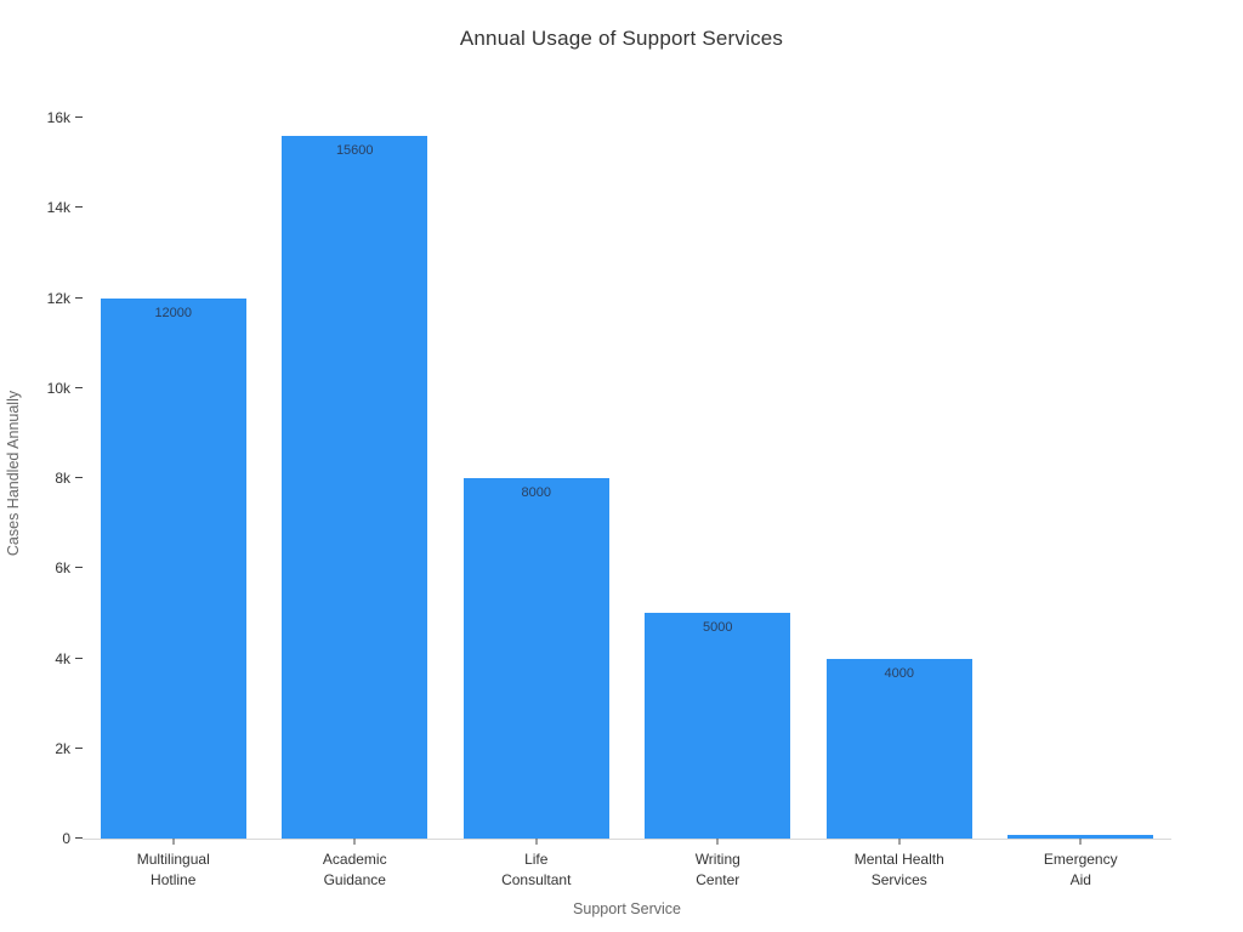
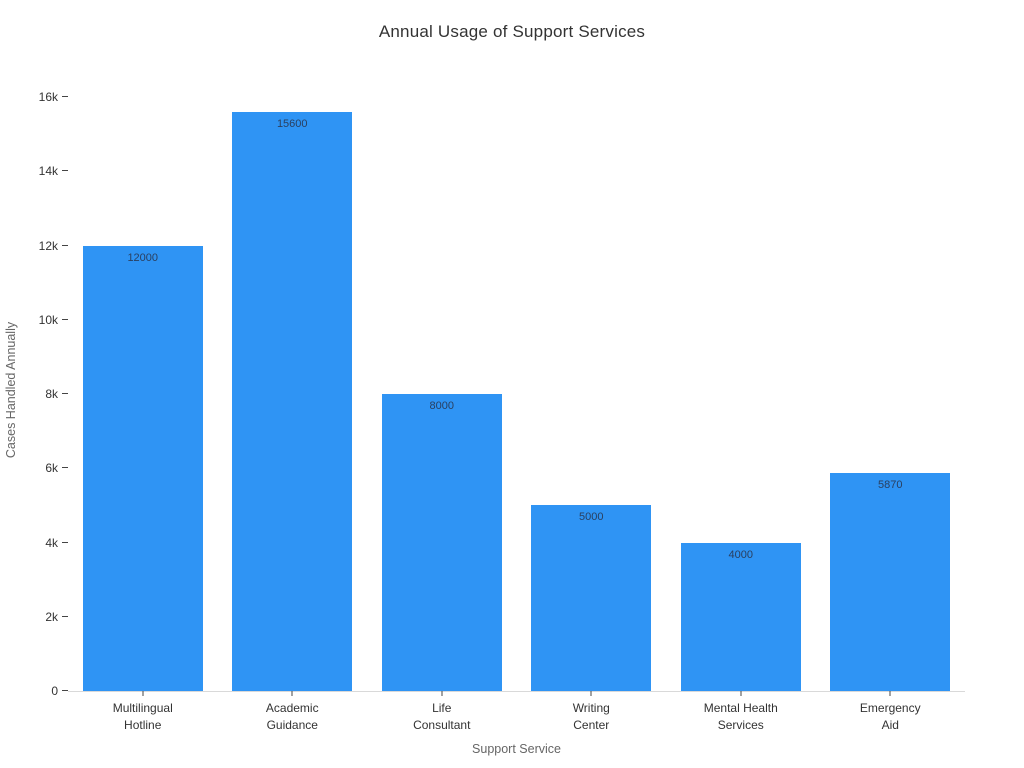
Emergency Aid: 90 -> 5870
